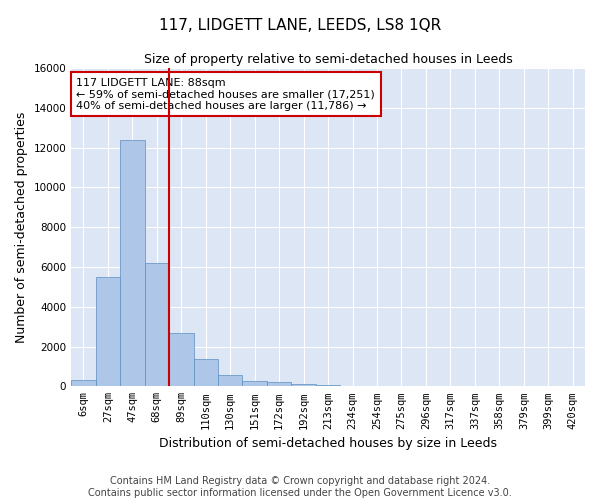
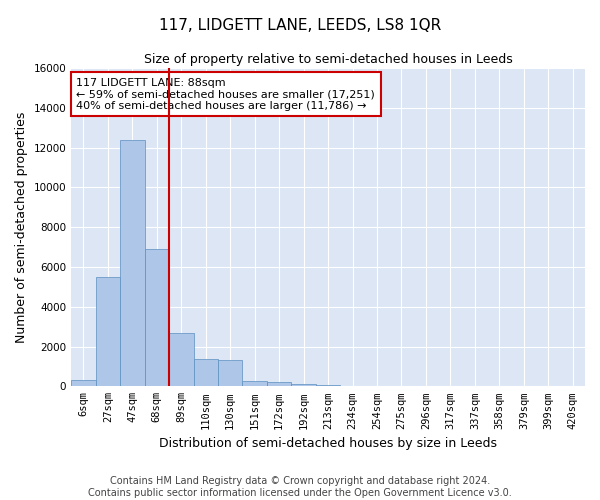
68sqm: 6200 -> 6900
130sqm: 600 -> 1300
